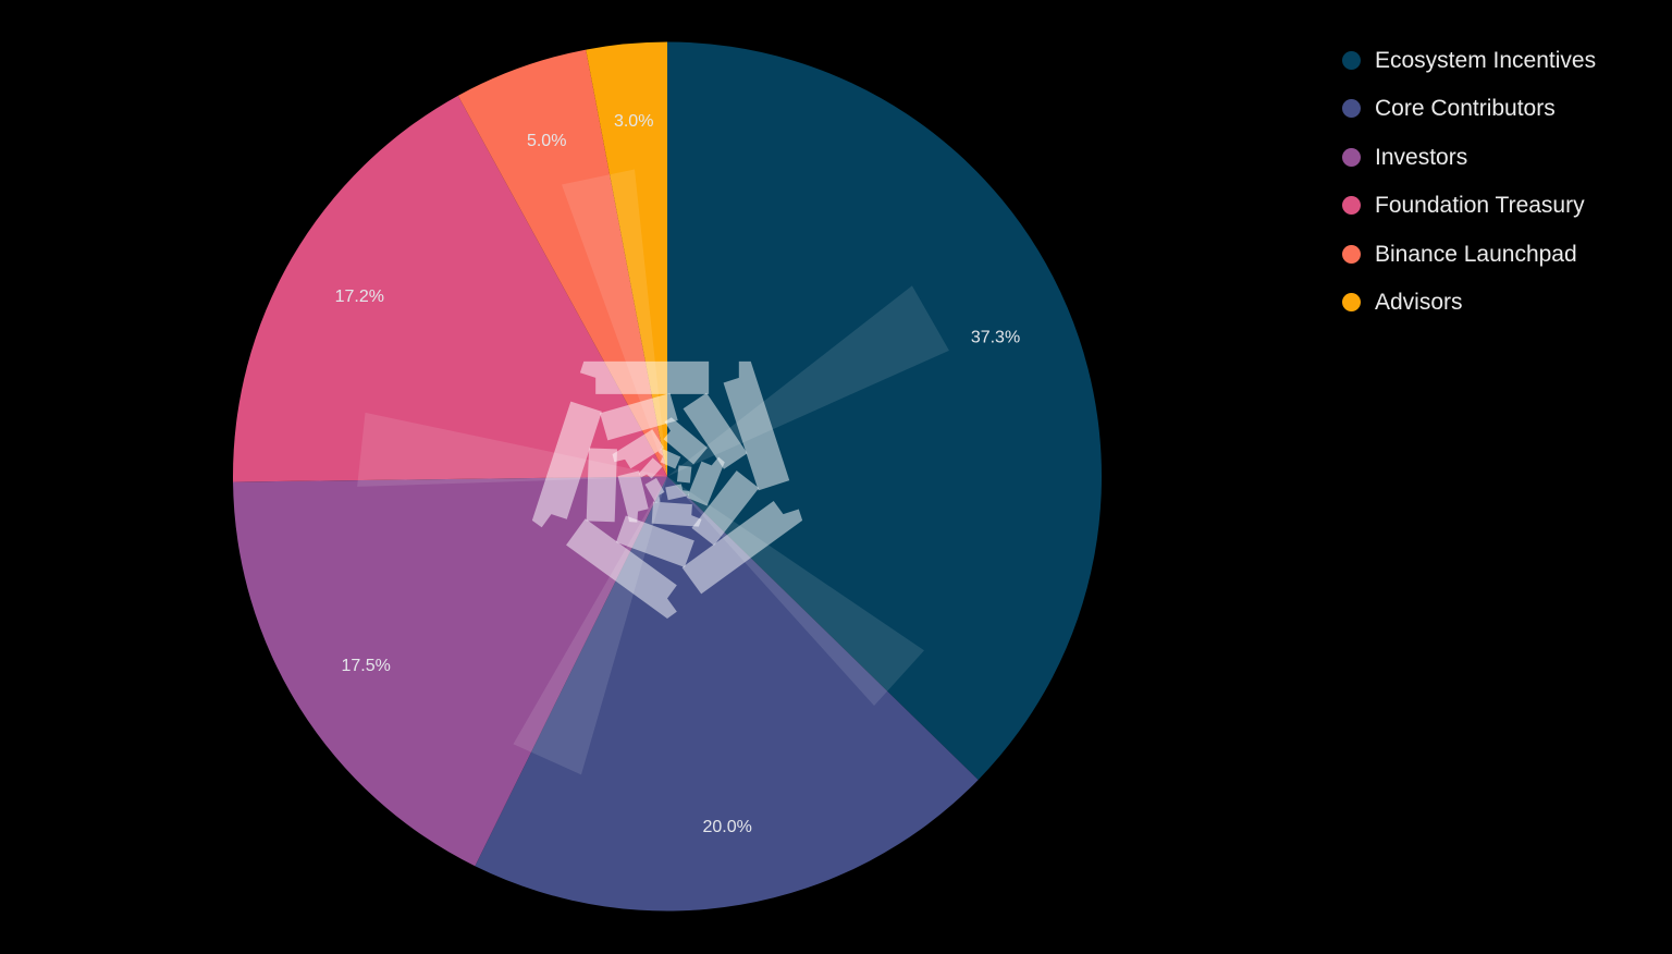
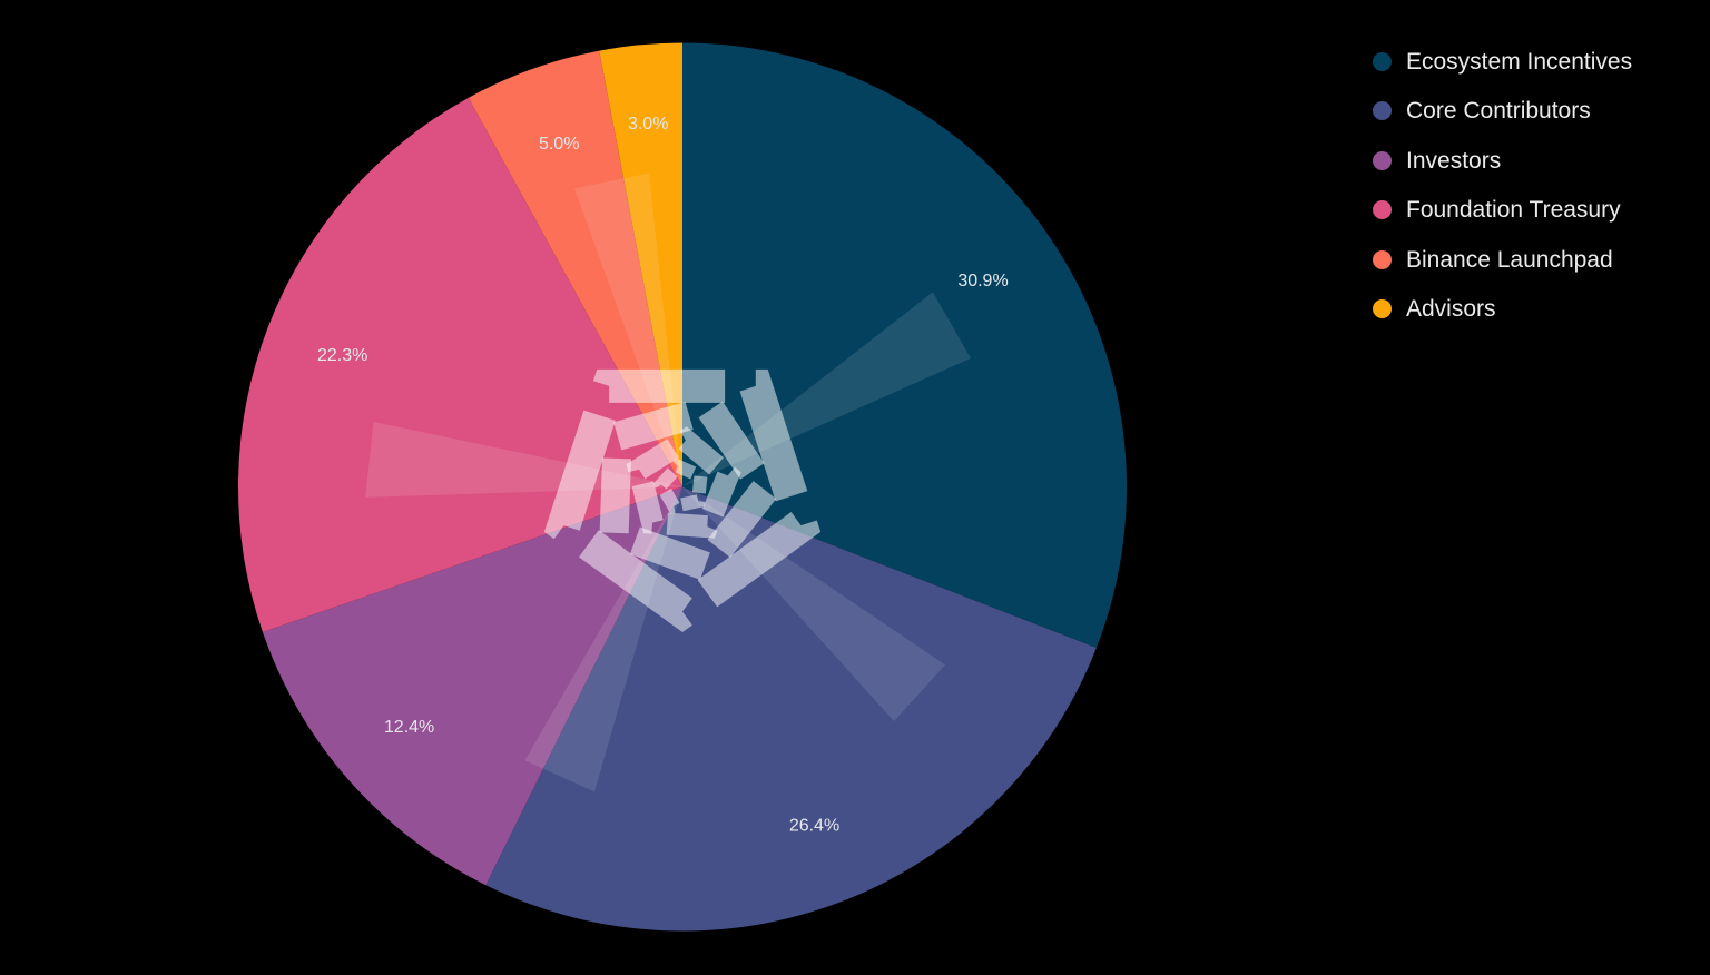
Ecosystem Incentives: 37.3% -> 30.9%
Core Contributors: 20.0% -> 26.4%
Investors: 17.5% -> 12.4%
Foundation Treasury: 17.2% -> 22.3%
